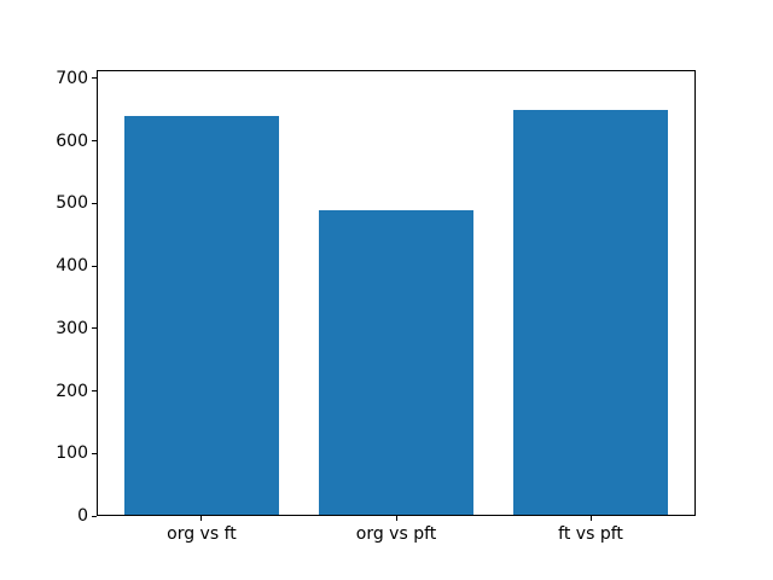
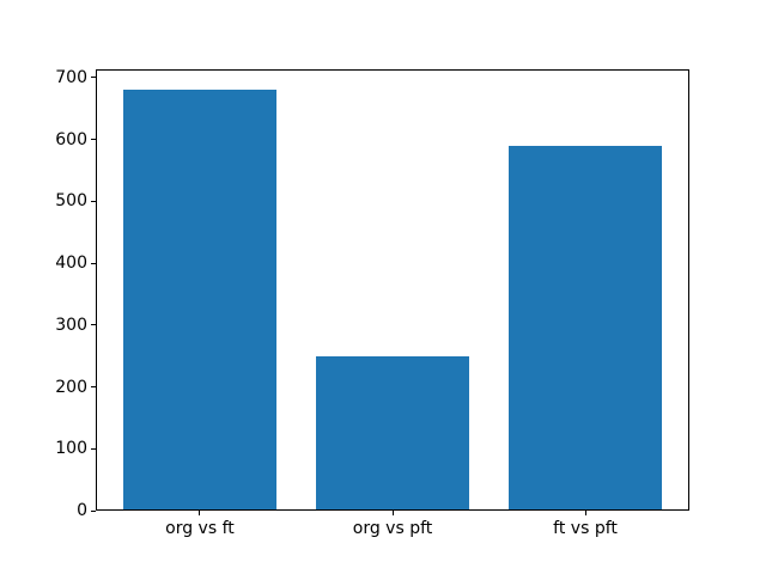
org vs ft: 640 -> 680
org vs pft: 490 -> 250
ft vs pft: 650 -> 590
